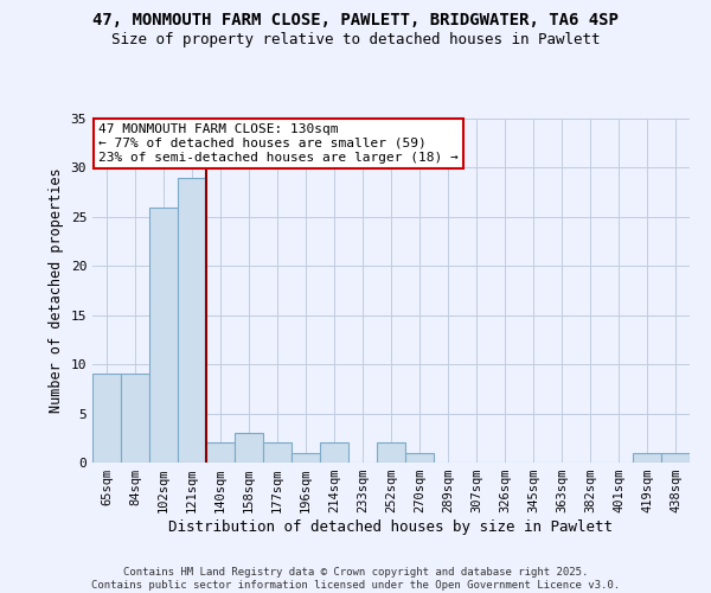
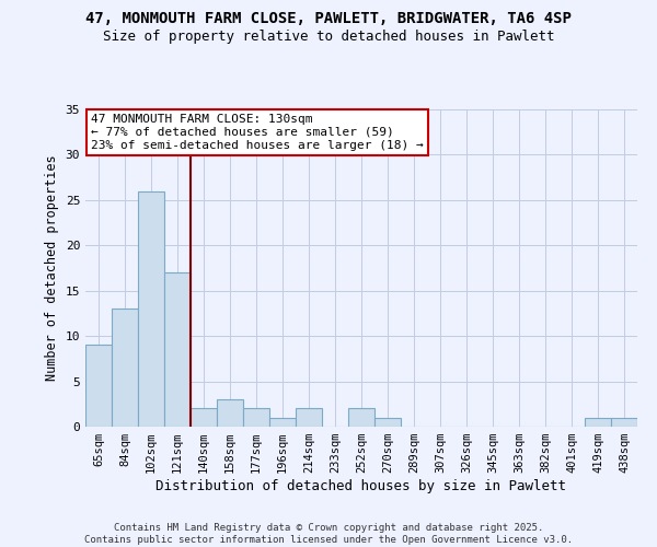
84sqm: 9 -> 13
121sqm: 29 -> 17
